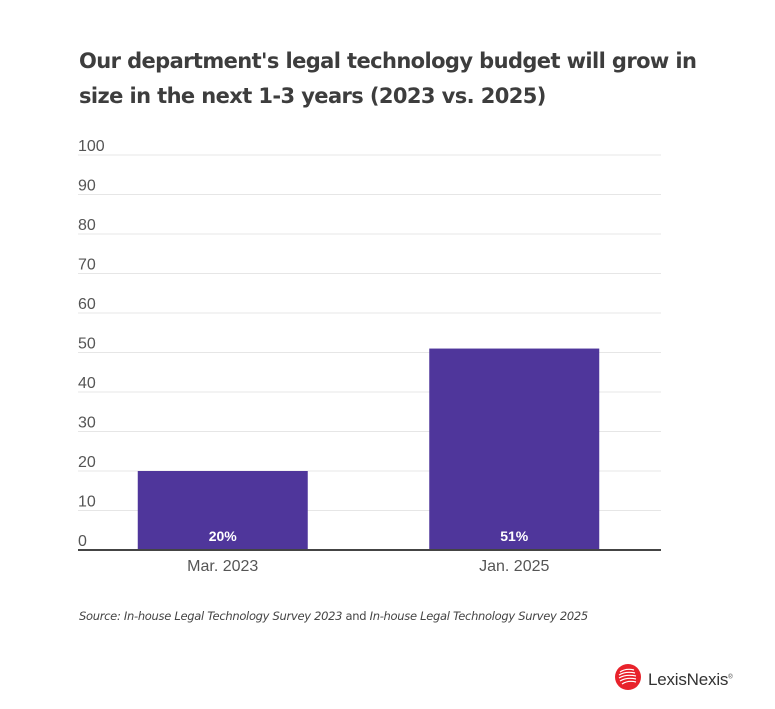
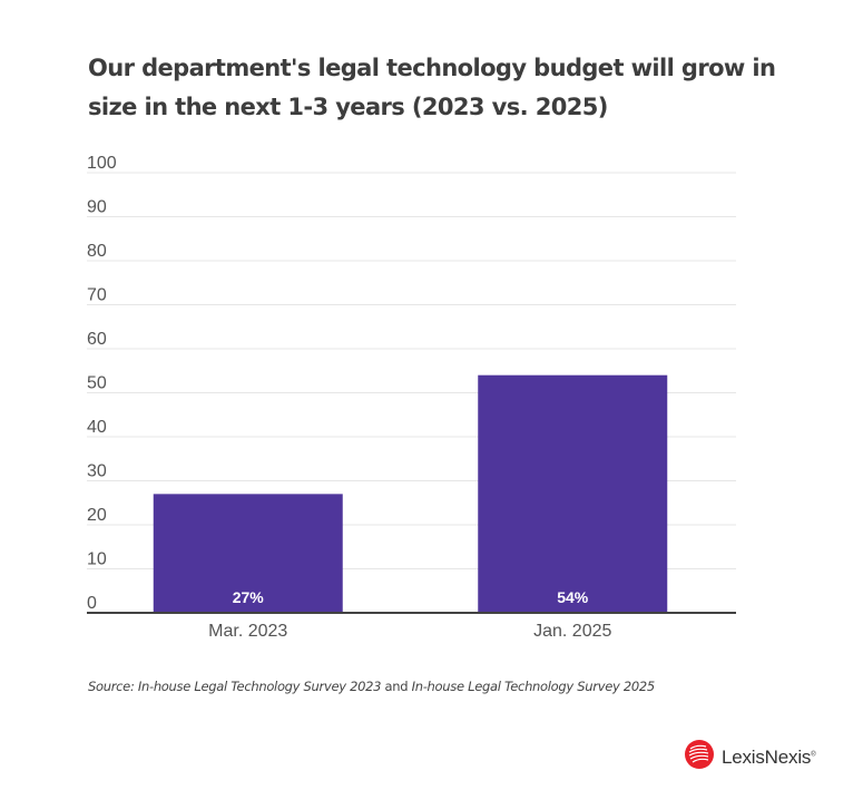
Mar. 2023: 20% -> 27%
Jan. 2025: 51% -> 54%
